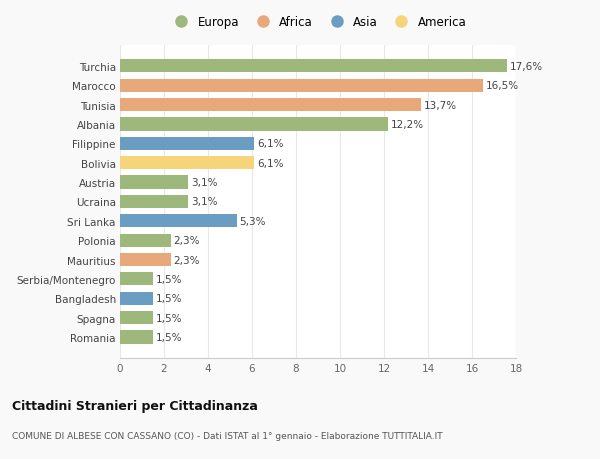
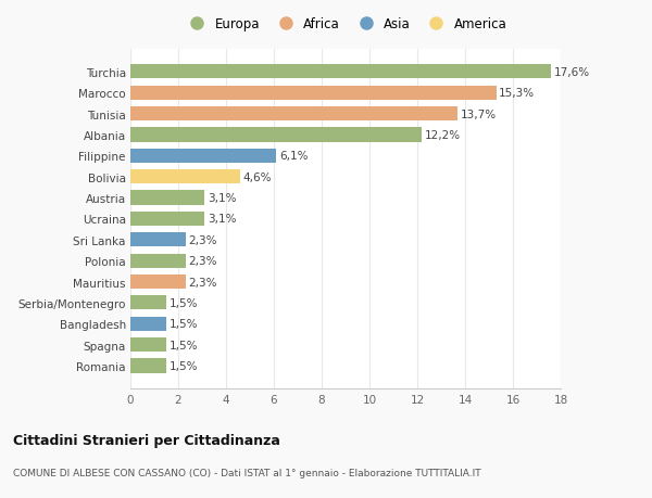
Marocco: 16,5% -> 15,3%
Bolivia: 6,1% -> 4,6%
Sri Lanka: 5,3% -> 2,3%
